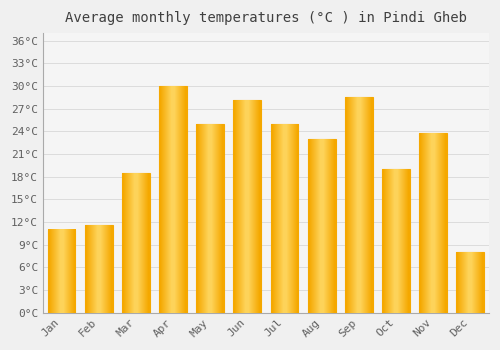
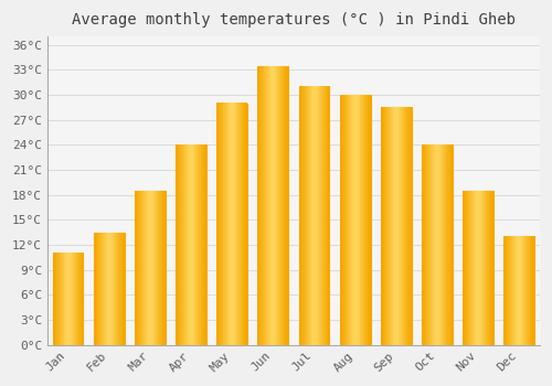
Feb: 11.6°C -> 13.5°C
Apr: 30.0°C -> 24.0°C
May: 25.0°C -> 29.0°C
Jun: 28.2°C -> 33.5°C
Jul: 25.0°C -> 31.0°C
Aug: 23.0°C -> 30.0°C
Oct: 19.0°C -> 24.0°C
Nov: 23.8°C -> 18.5°C
Dec: 8.0°C -> 13.0°C
